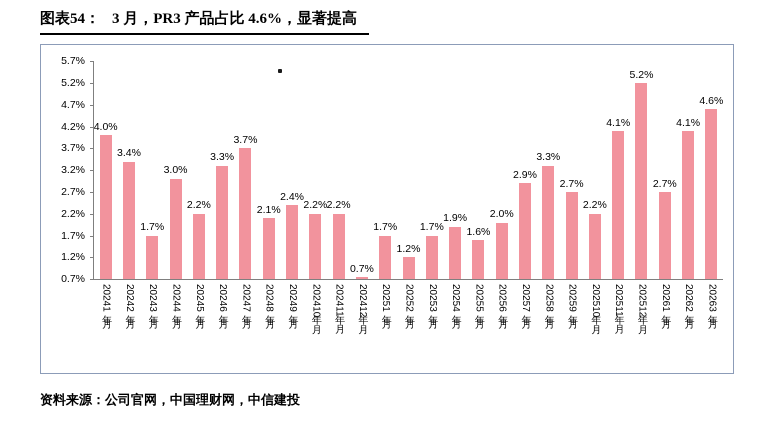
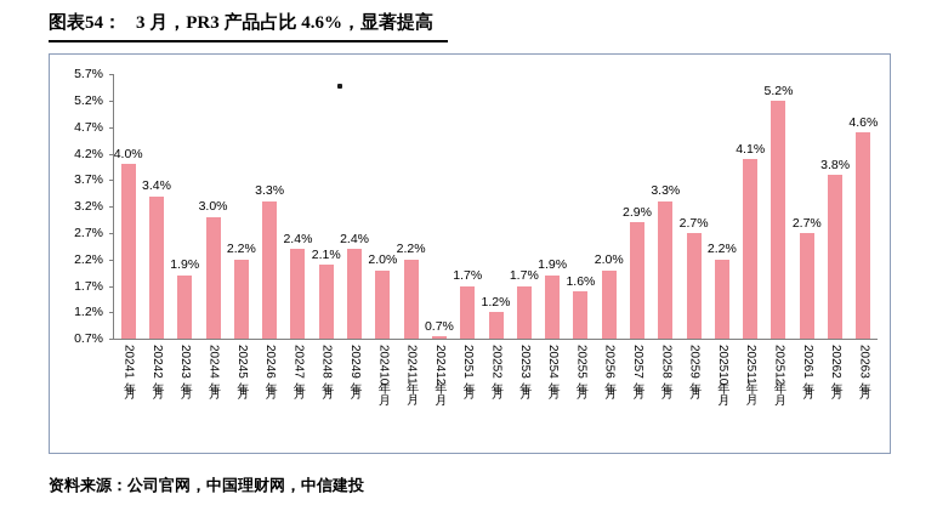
2024年3月: 1.7% -> 1.9%
2024年7月: 3.7% -> 2.4%
2024年10月: 2.2% -> 2.0%
2026年2月: 4.1% -> 3.8%
